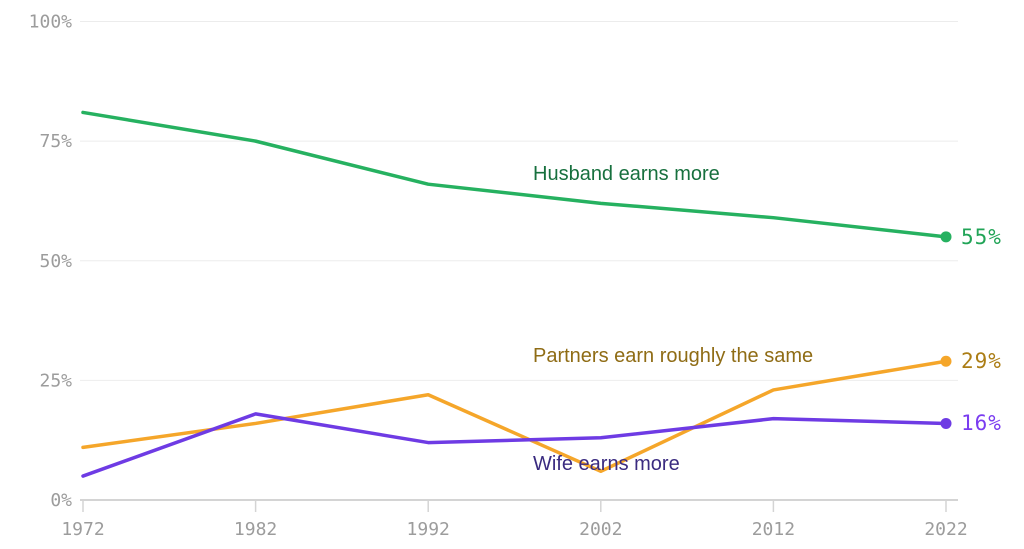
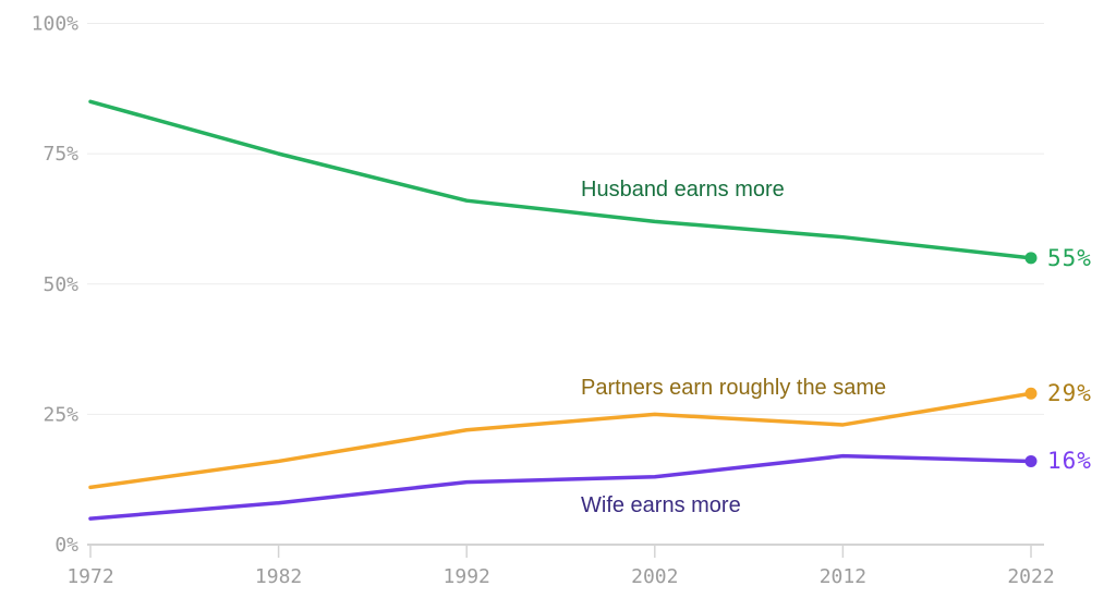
Husband earns more/1972: 81% -> 85%
Wife earns more/1982: 18% -> 8%
Partners earn roughly the same/2002: 6% -> 25%
